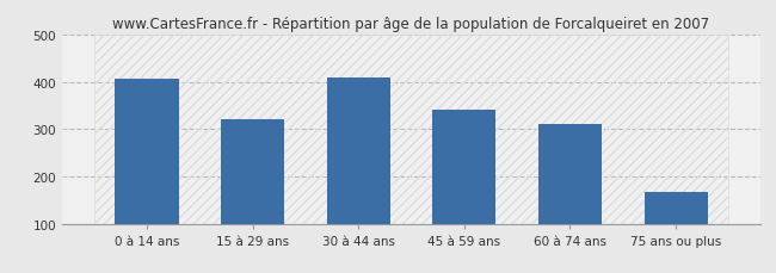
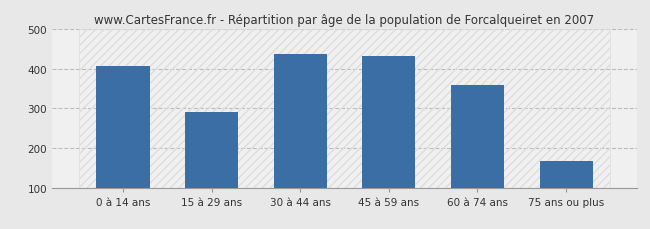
15 à 29 ans: 320 -> 291
30 à 44 ans: 410 -> 436
45 à 59 ans: 340 -> 431
60 à 74 ans: 310 -> 358
